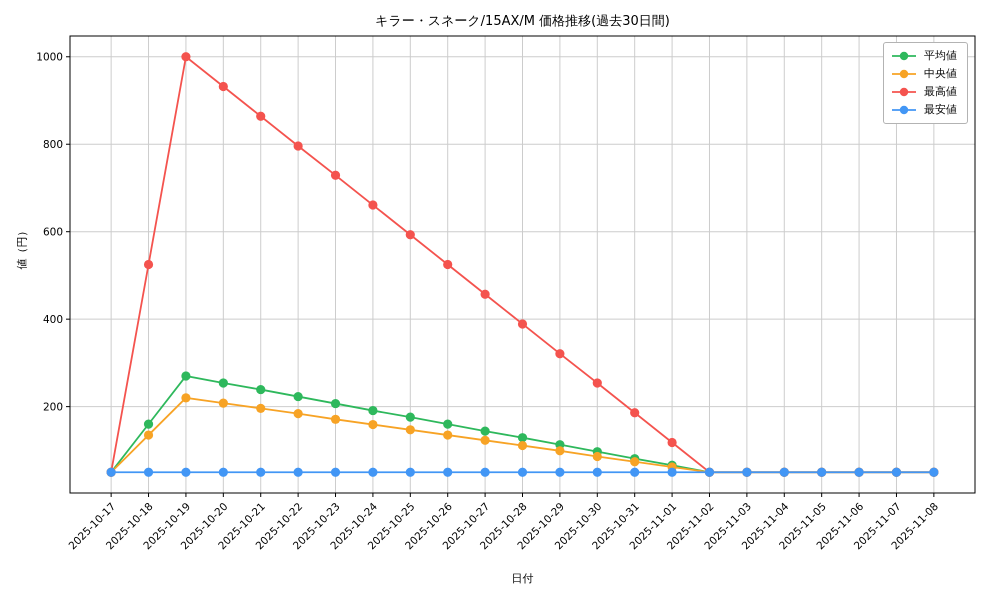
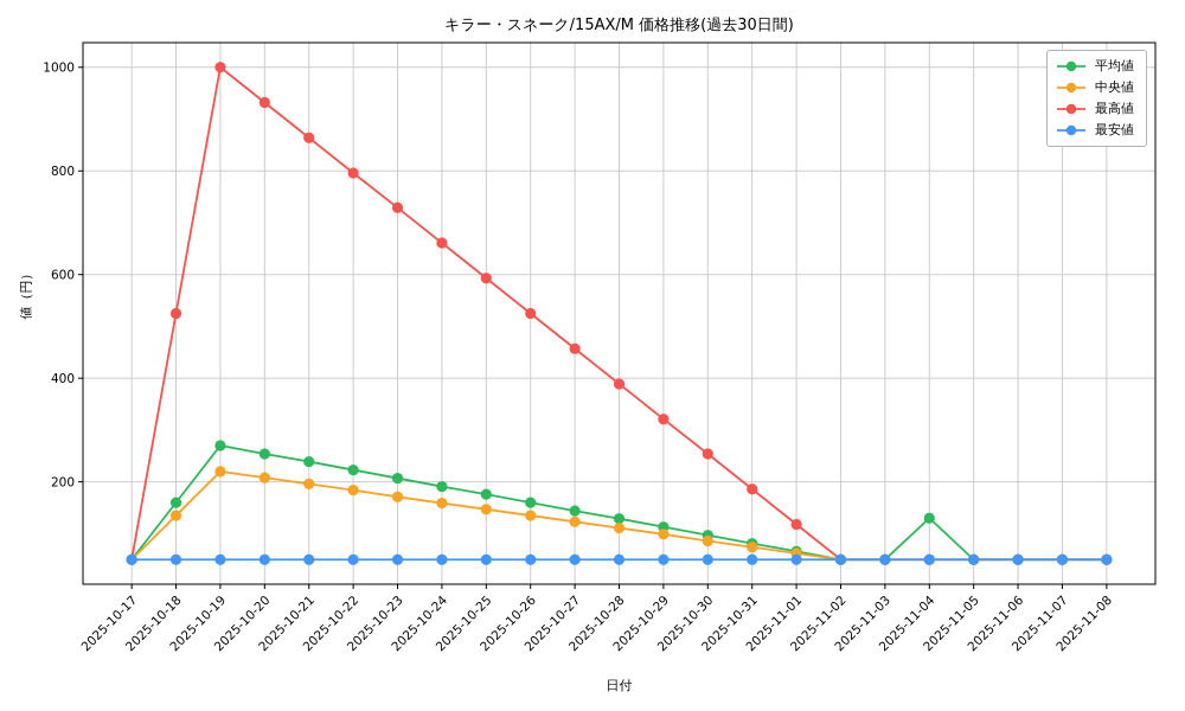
平均値/2025-11-04: 50 -> 130
